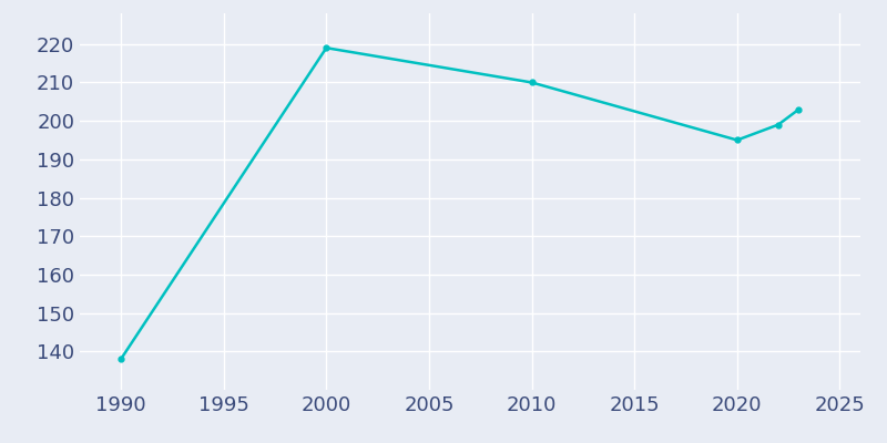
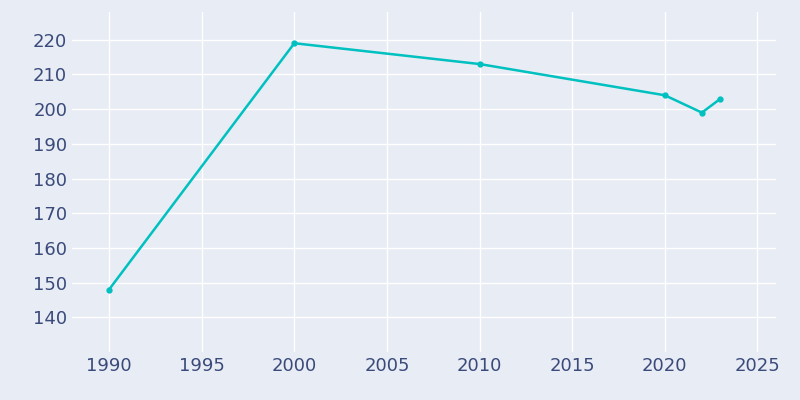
1990: 138 -> 148
2010: 210 -> 213
2020: 195 -> 204
